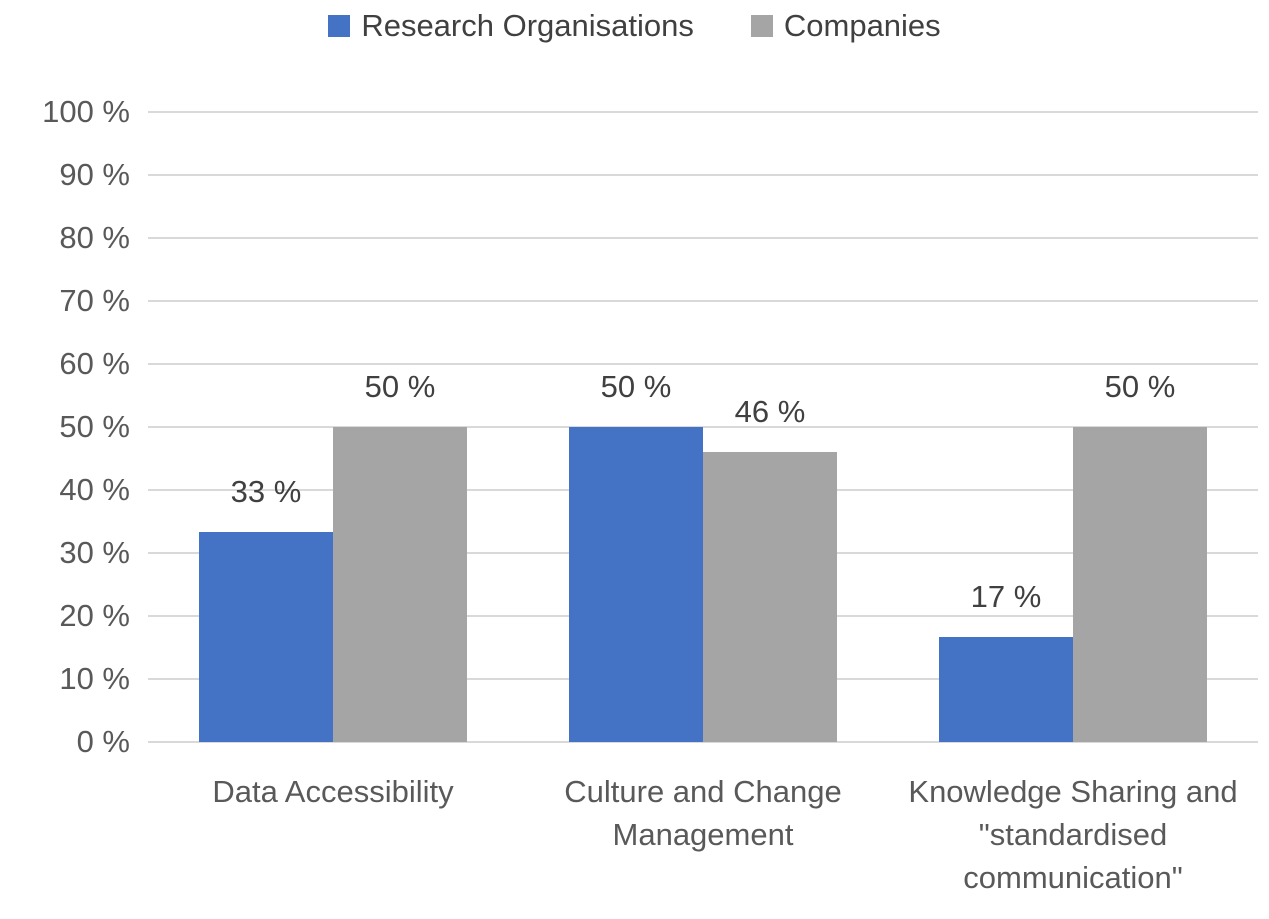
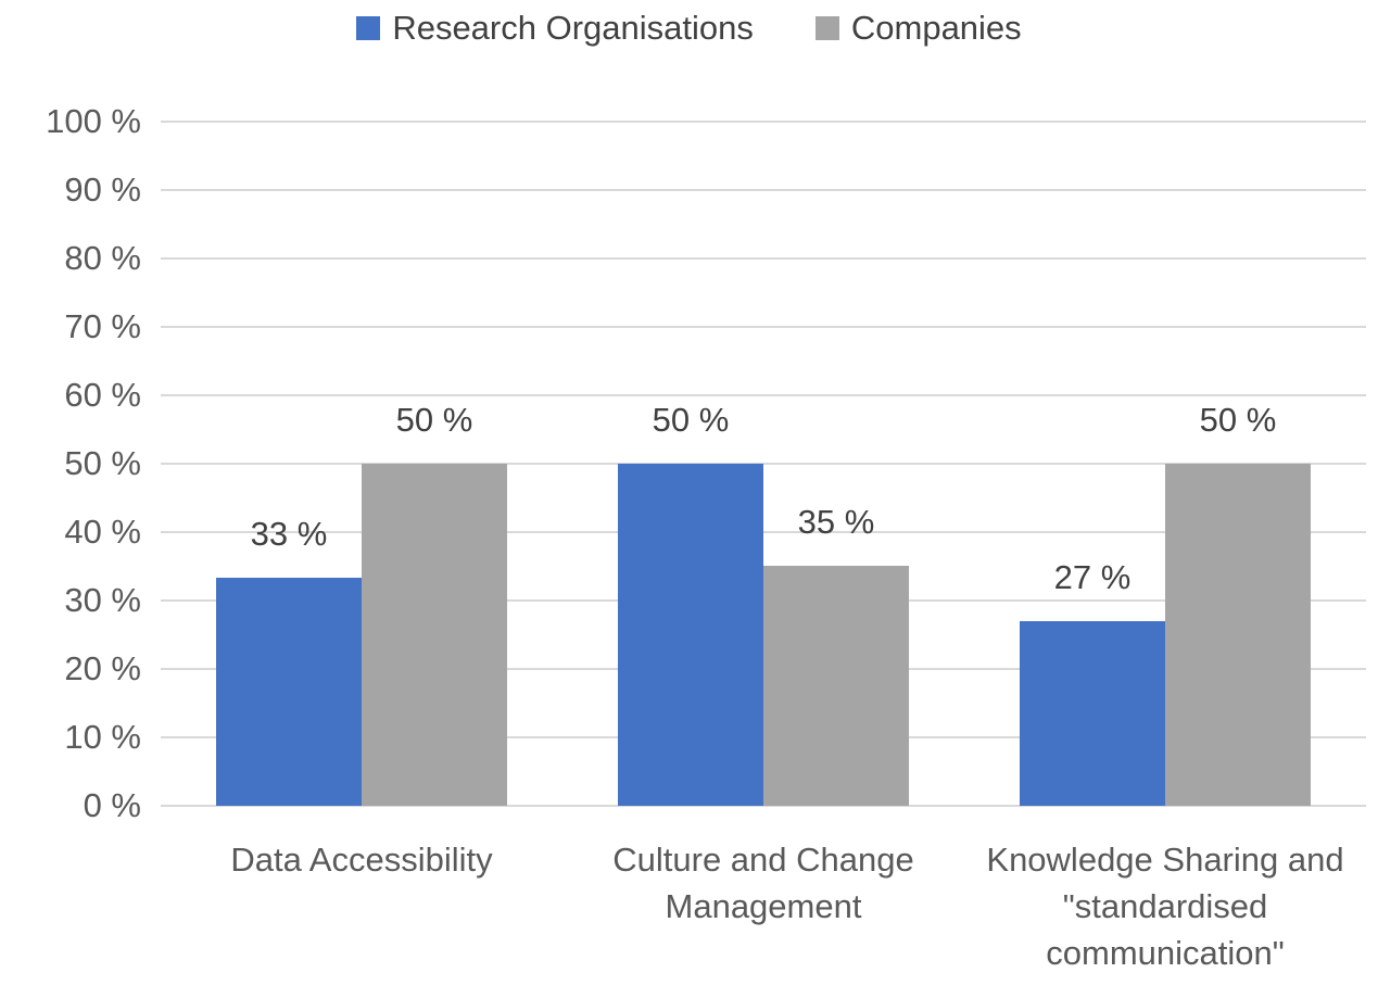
Companies/Culture and Change Management: 46 -> 35
Research Organisations/Knowledge Sharing and "standardised communication": 17 -> 27
